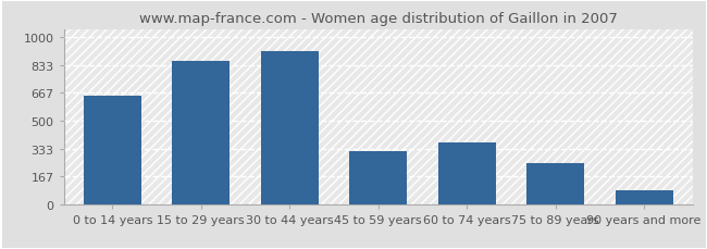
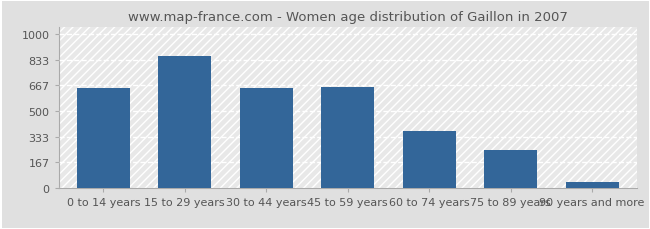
30 to 44 years: 920 -> 650
45 to 59 years: 320 -> 660
90 years and more: 80 -> 40
